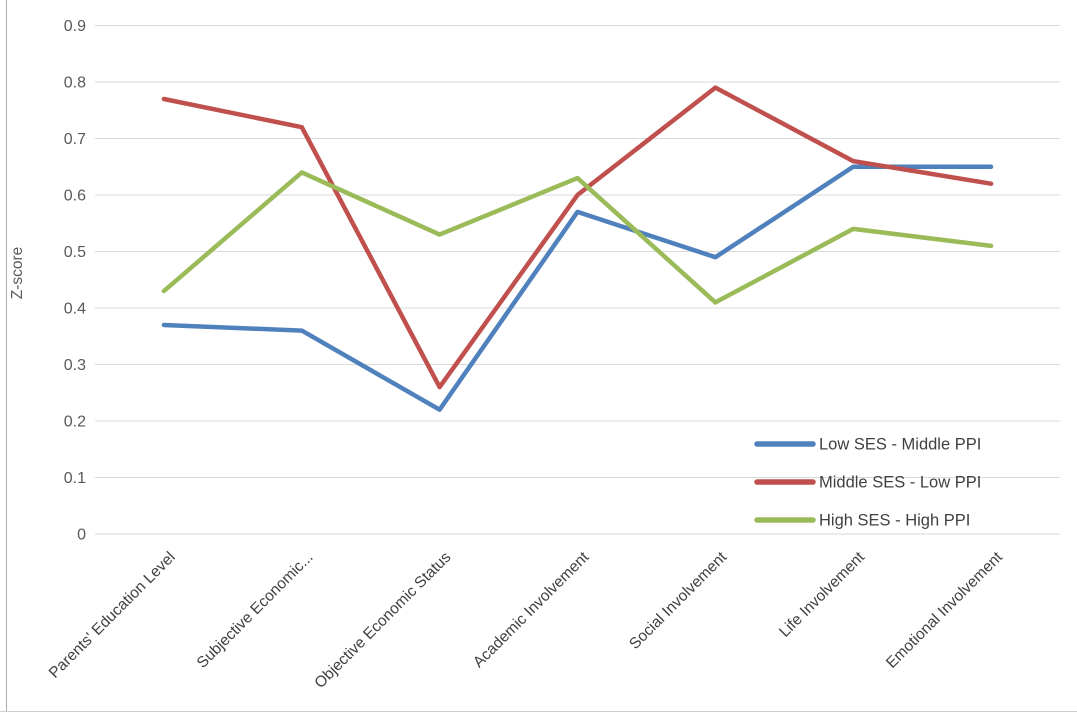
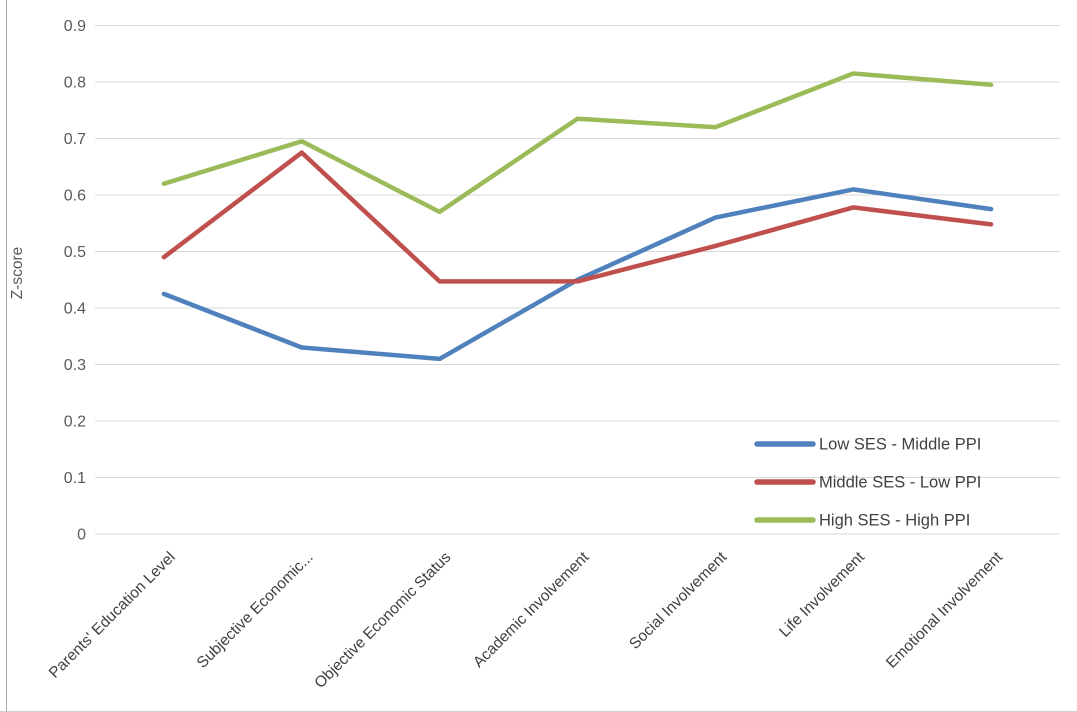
Low SES - Middle PPI/Parents' Education Level: 0.37 -> 0.42
Middle SES - Low PPI/Parents' Education Level: 0.77 -> 0.49
High SES - High PPI/Parents' Education Level: 0.43 -> 0.62
Low SES - Middle PPI/Subjective Economic...: 0.36 -> 0.33
Middle SES - Low PPI/Subjective Economic...: 0.72 -> 0.68
High SES - High PPI/Subjective Economic...: 0.64 -> 0.69
Low SES - Middle PPI/Objective Economic Status: 0.22 -> 0.31
Middle SES - Low PPI/Objective Economic Status: 0.26 -> 0.45
High SES - High PPI/Objective Economic Status: 0.53 -> 0.57
Low SES - Middle PPI/Academic Involvement: 0.57 -> 0.45
Middle SES - Low PPI/Academic Involvement: 0.60 -> 0.45
High SES - High PPI/Academic Involvement: 0.63 -> 0.73
Low SES - Middle PPI/Social Involvement: 0.49 -> 0.56
Middle SES - Low PPI/Social Involvement: 0.79 -> 0.51
High SES - High PPI/Social Involvement: 0.41 -> 0.72
Low SES - Middle PPI/Life Involvement: 0.65 -> 0.61
Middle SES - Low PPI/Life Involvement: 0.66 -> 0.58
High SES - High PPI/Life Involvement: 0.54 -> 0.81
Low SES - Middle PPI/Emotional Involvement: 0.65 -> 0.57
Middle SES - Low PPI/Emotional Involvement: 0.62 -> 0.55
High SES - High PPI/Emotional Involvement: 0.51 -> 0.80
